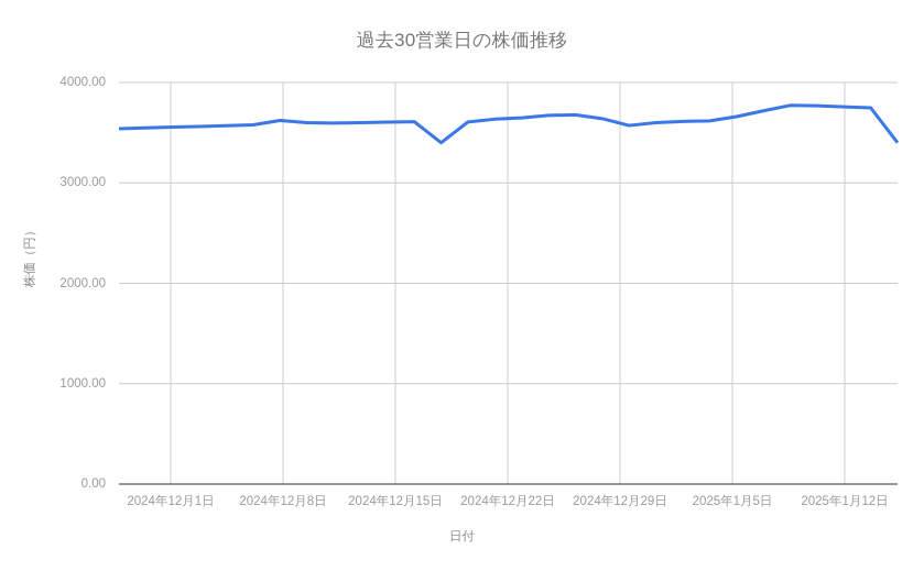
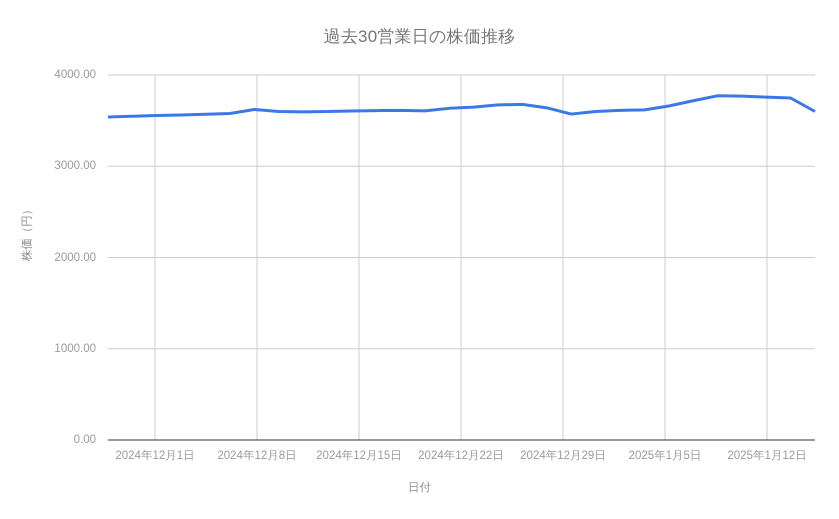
2024年12月15日: 3400 -> 3600
2025年1月12日: 3400 -> 3600
